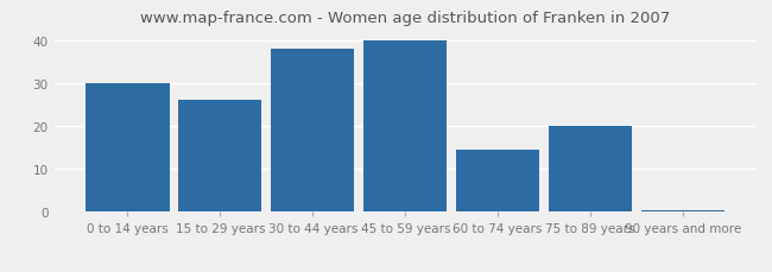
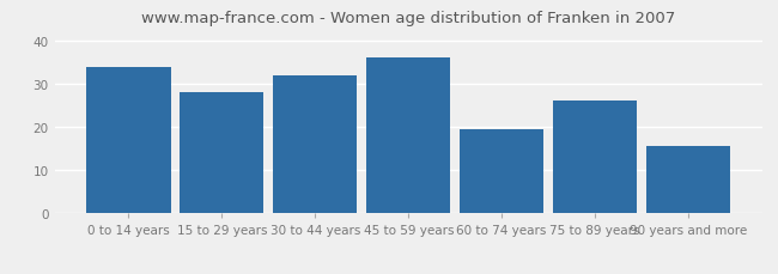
0 to 14 years: 30.0 -> 34.0
15 to 29 years: 26.0 -> 28.0
30 to 44 years: 38.0 -> 32.0
45 to 59 years: 40.0 -> 36.0
60 to 74 years: 14.5 -> 19.5
75 to 89 years: 20.0 -> 26.0
90 years and more: 0.5 -> 15.5
